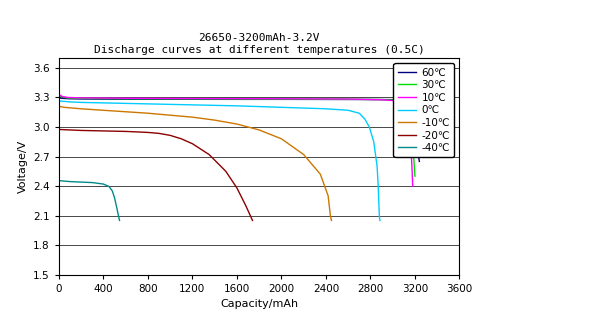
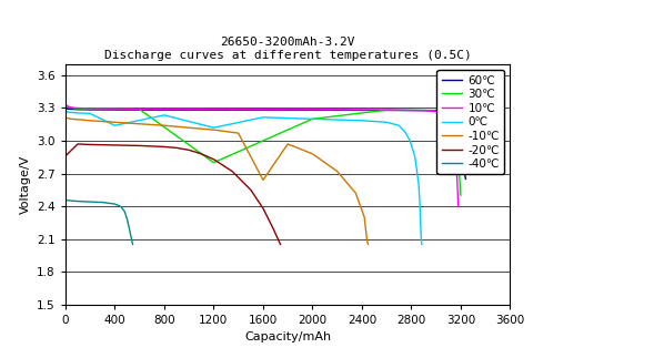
-20℃/0: 2.98 -> 2.86
0℃/400: 3.25 -> 3.14
30℃/1200: 3.29 -> 2.80
0℃/1200: 3.23 -> 3.12
-10℃/1600: 3.03 -> 2.64
30℃/2000: 3.28 -> 3.20
